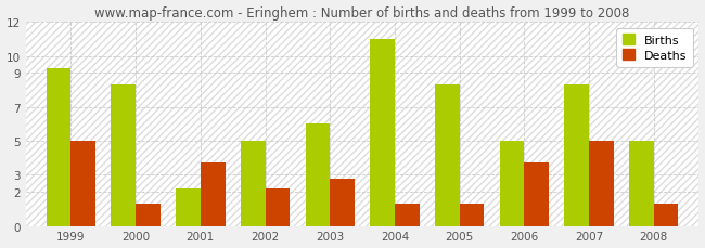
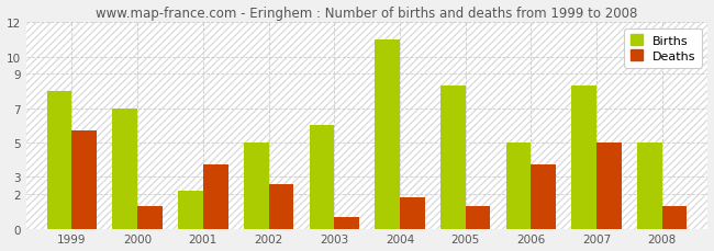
Births/1999: 9.3 -> 8.0
Deaths/1999: 5.0 -> 5.7
Births/2000: 8.3 -> 7.0
Deaths/2002: 2.2 -> 2.6
Deaths/2003: 2.8 -> 0.7
Deaths/2004: 1.3 -> 1.8
